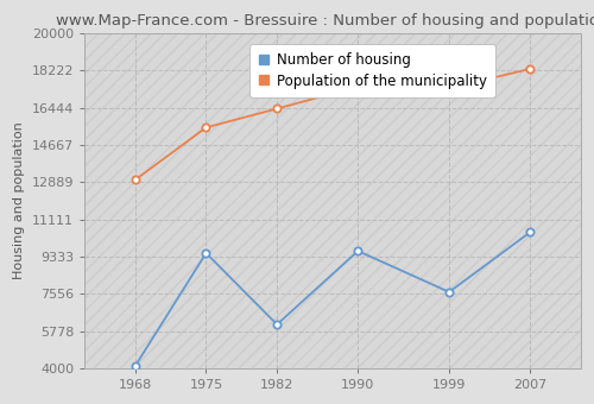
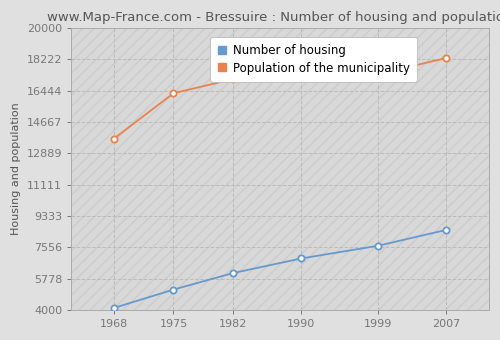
Population of the municipality/1968: 13000 -> 13700
Number of housing/1975: 9500 -> 5200
Population of the municipality/1975: 15500 -> 16300
Population of the municipality/1982: 16400 -> 17100
Number of housing/1990: 9600 -> 6900
Number of housing/2007: 10500 -> 8500
